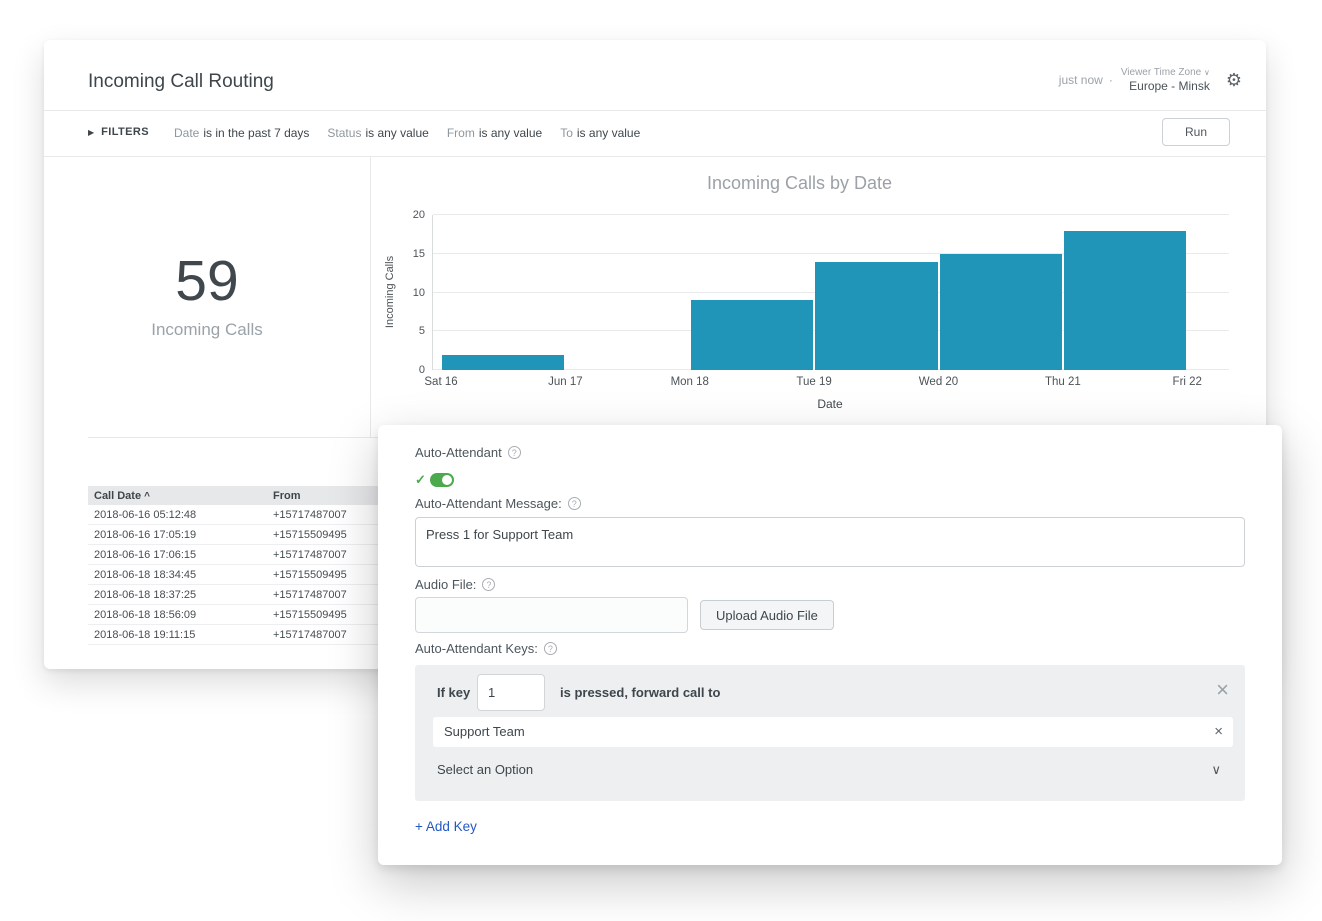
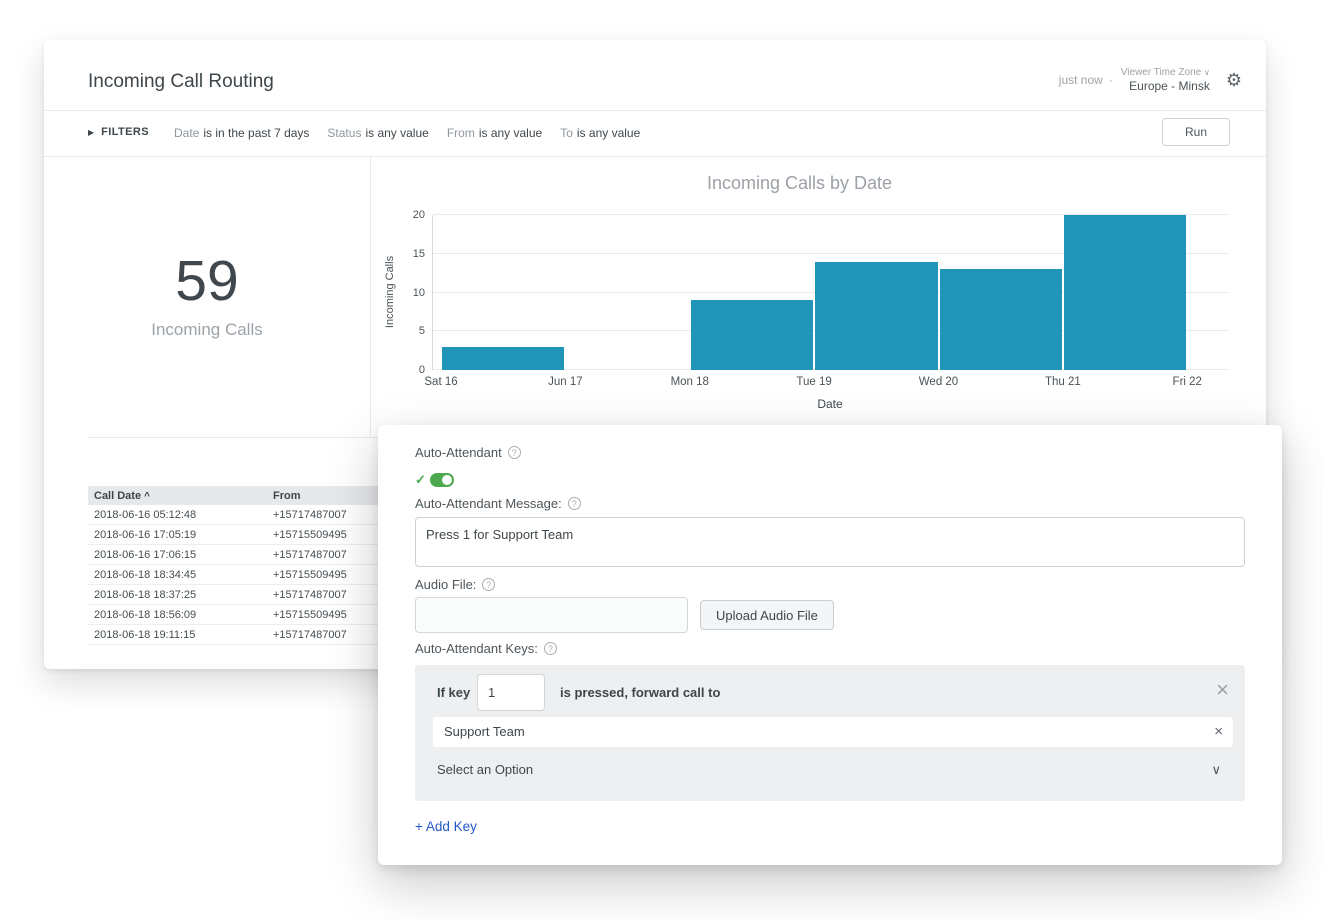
Sat 16: 2 -> 3
Wed 20: 15 -> 13
Thu 21: 18 -> 20
